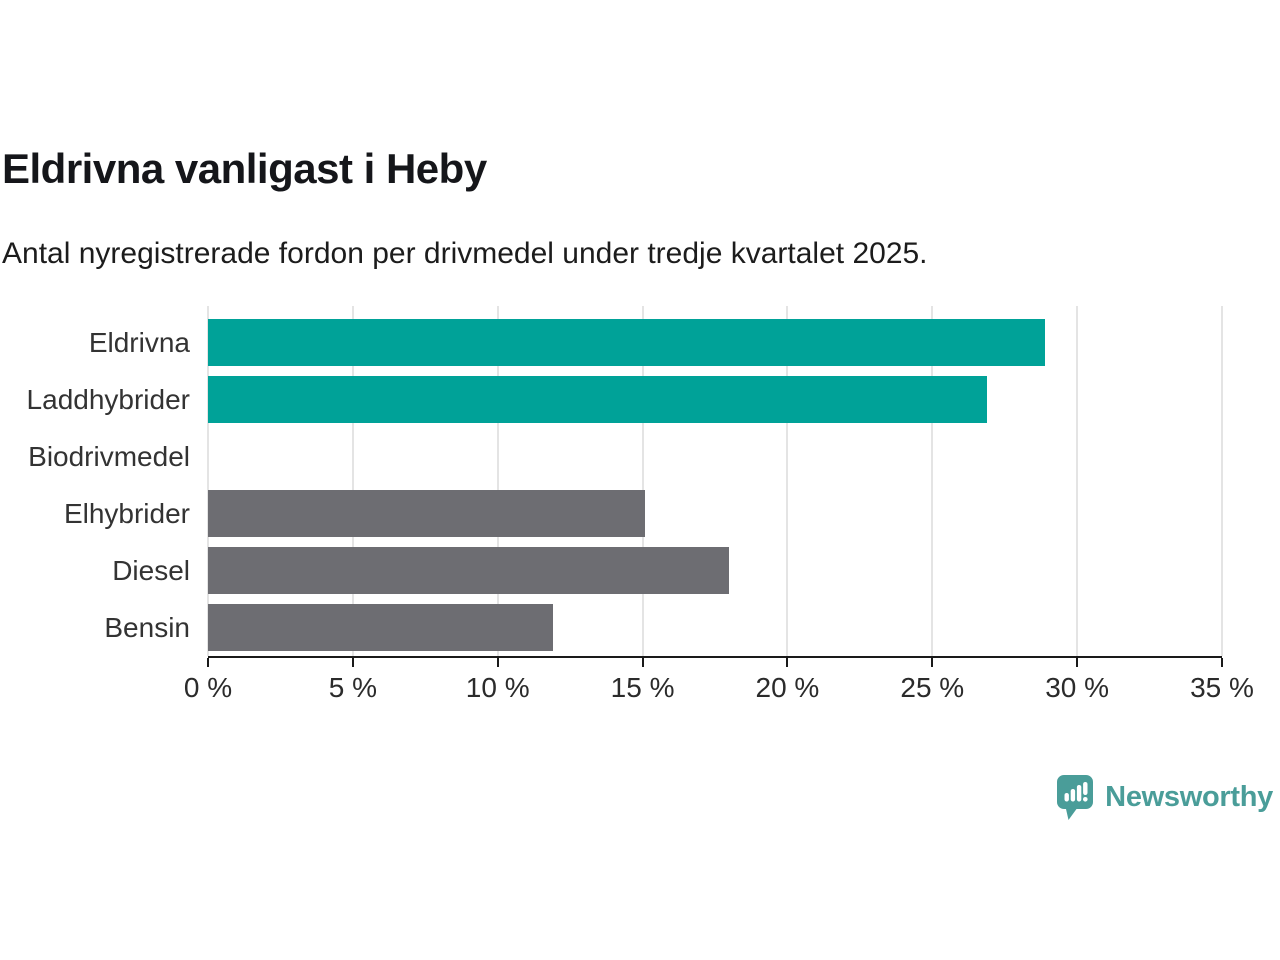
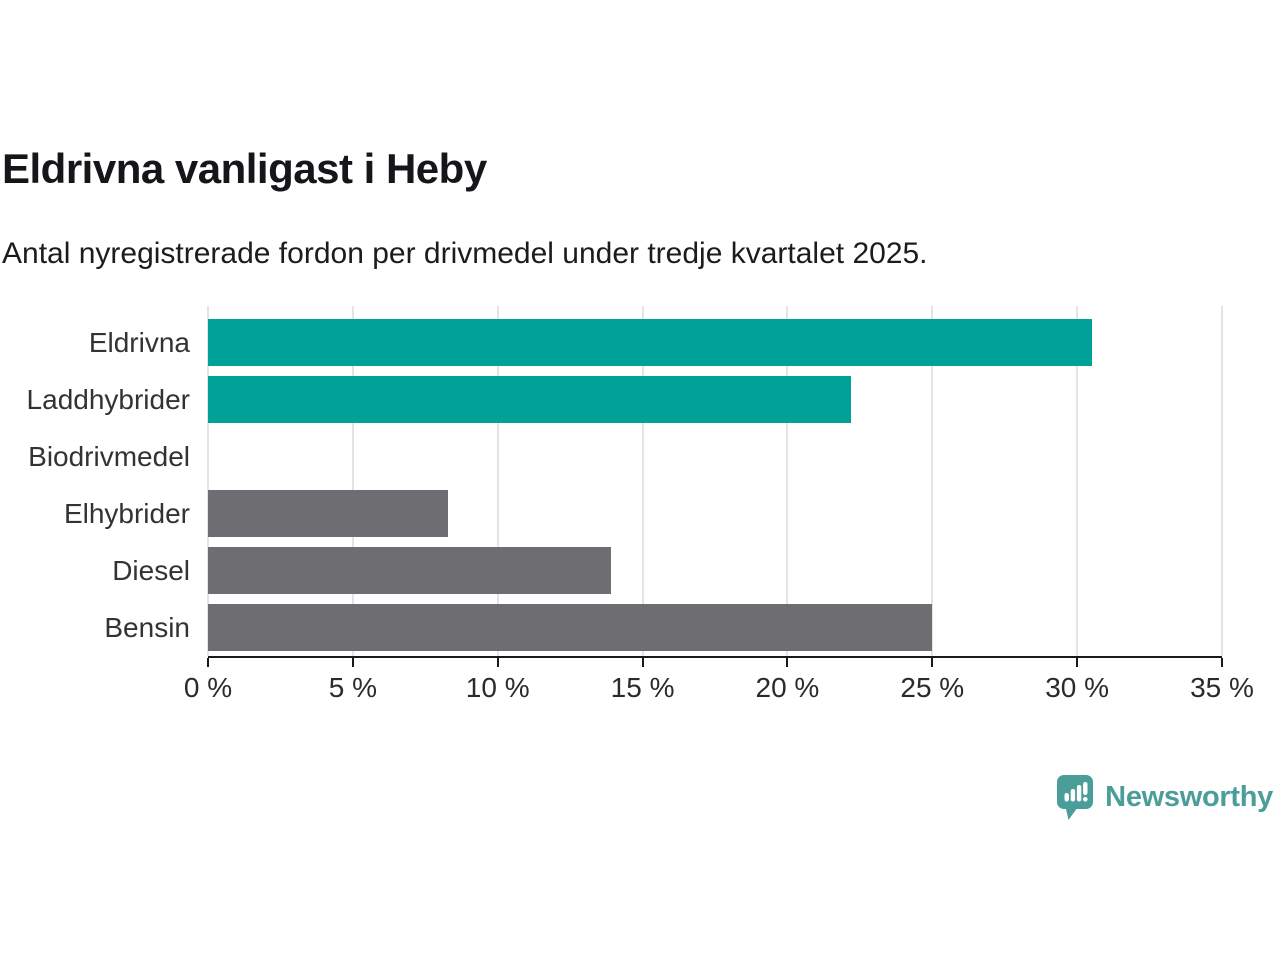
Eldrivna: 28.9% -> 30.5%
Laddhybrider: 26.9% -> 22.2%
Elhybrider: 15.1% -> 8.3%
Diesel: 18.0% -> 13.9%
Bensin: 11.9% -> 25.0%
